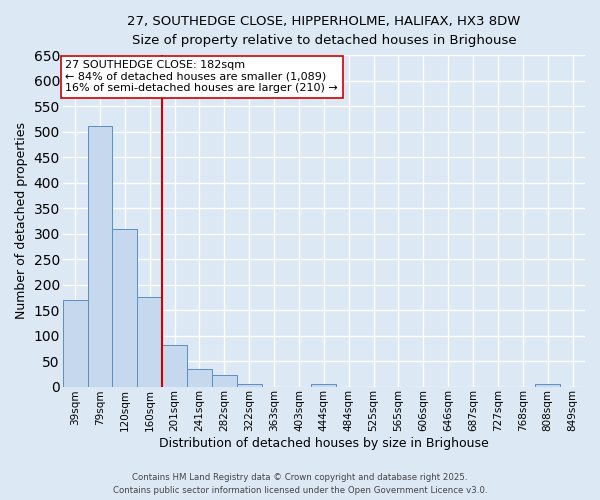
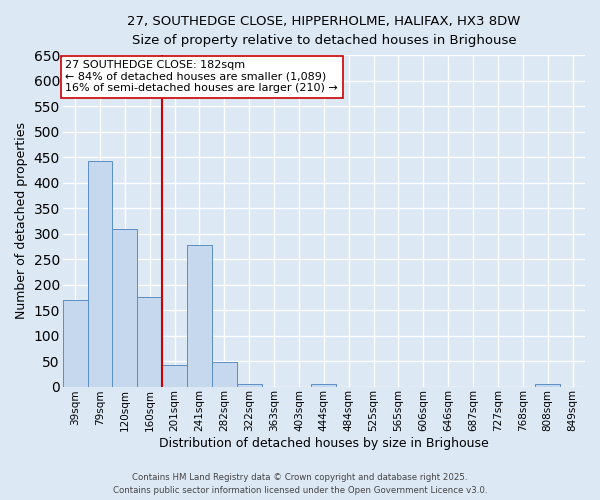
79sqm: 510 -> 442
201sqm: 82 -> 42
241sqm: 35 -> 278
282sqm: 22 -> 48
